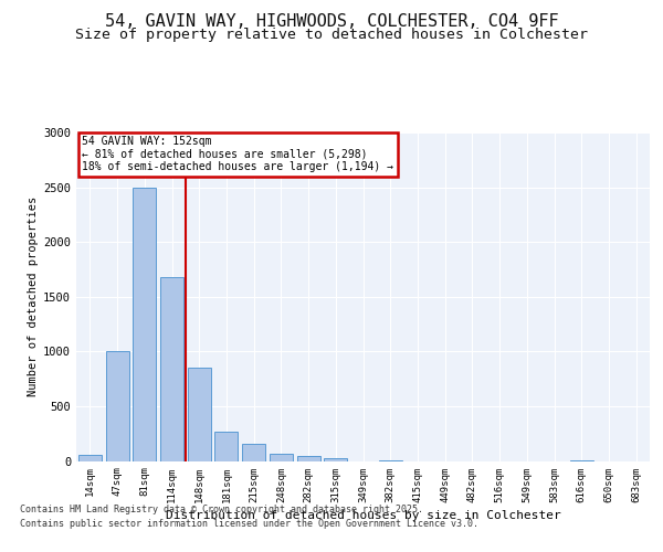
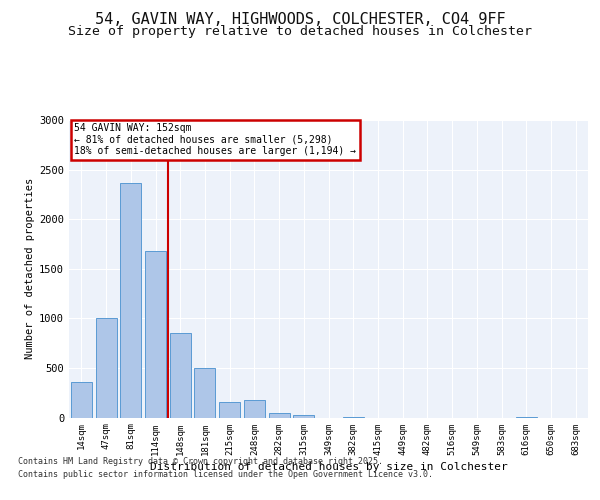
14sqm: 60 -> 360
81sqm: 2500 -> 2360
181sqm: 270 -> 500
248sqm: 70 -> 180
